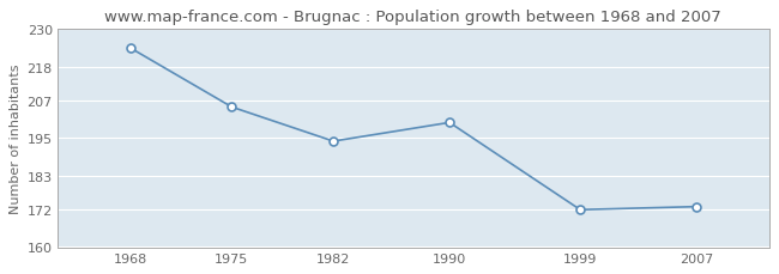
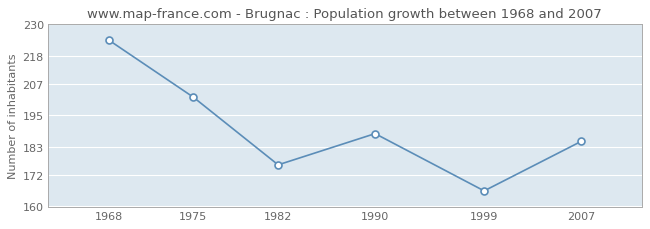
1975: 205 -> 202
1982: 194 -> 176
1990: 200 -> 188
1999: 172 -> 166
2007: 173 -> 185
